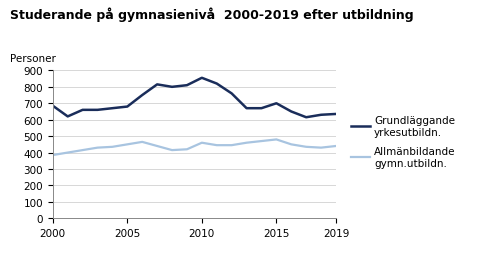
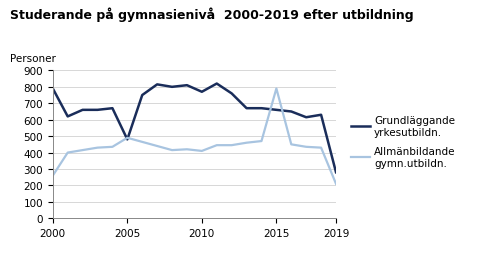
Grundläggande yrkesutbildn./2000: 680 -> 790
Allmänbildande gymn.utbildn./2000: 380 -> 260
Grundläggande yrkesutbildn./2005: 680 -> 480
Allmänbildande gymn.utbildn./2005: 450 -> 490
Grundläggande yrkesutbildn./2010: 860 -> 770
Allmänbildande gymn.utbildn./2010: 460 -> 410
Grundläggande yrkesutbildn./2015: 700 -> 660
Allmänbildande gymn.utbildn./2015: 480 -> 790
Grundläggande yrkesutbildn./2019: 640 -> 280
Allmänbildande gymn.utbildn./2019: 440 -> 210
